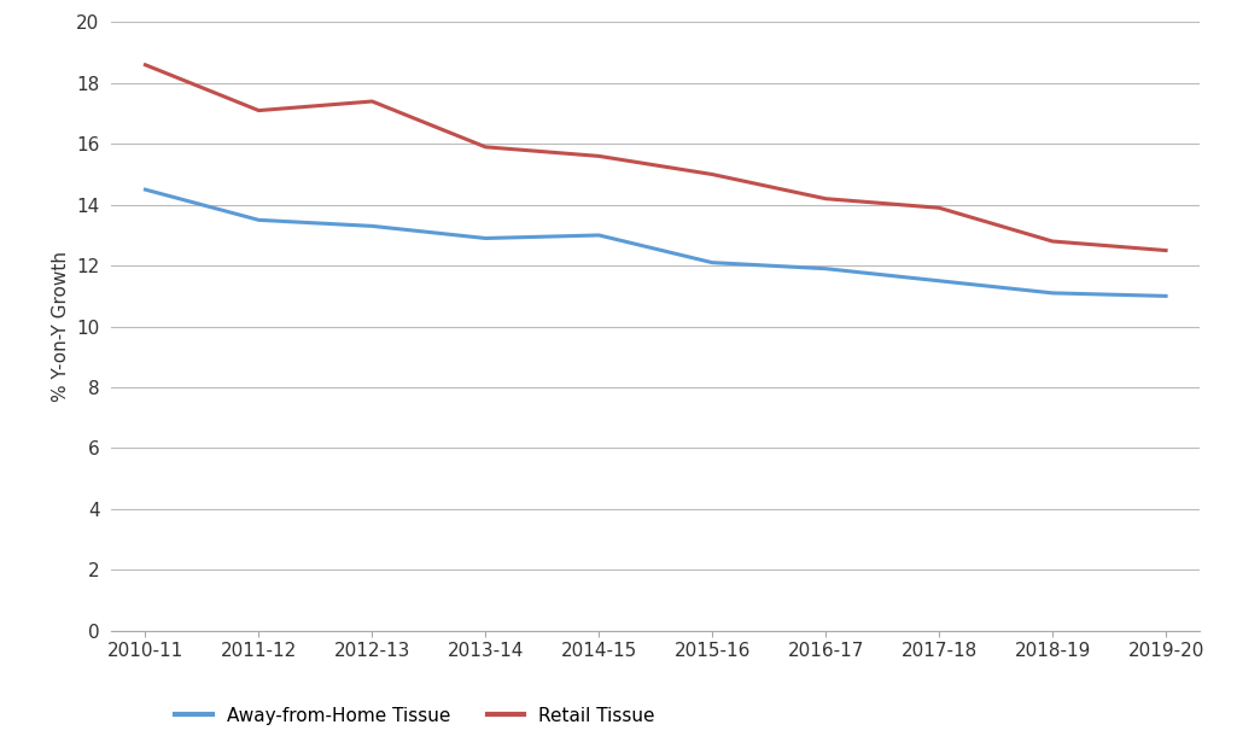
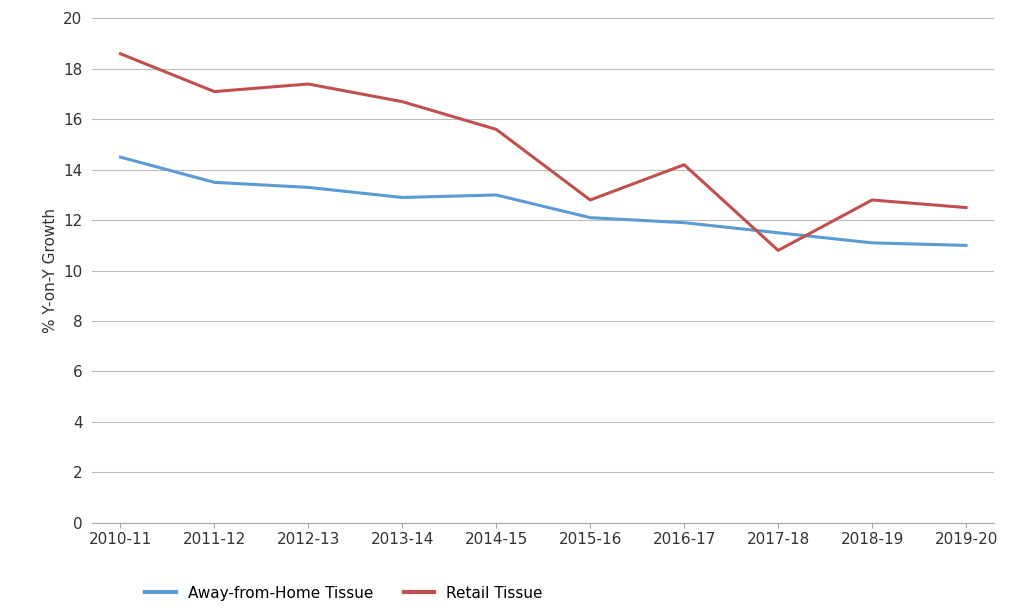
Retail Tissue/2013-14: 15.9 -> 16.7
Retail Tissue/2015-16: 15.0 -> 12.8
Retail Tissue/2017-18: 13.9 -> 10.8
